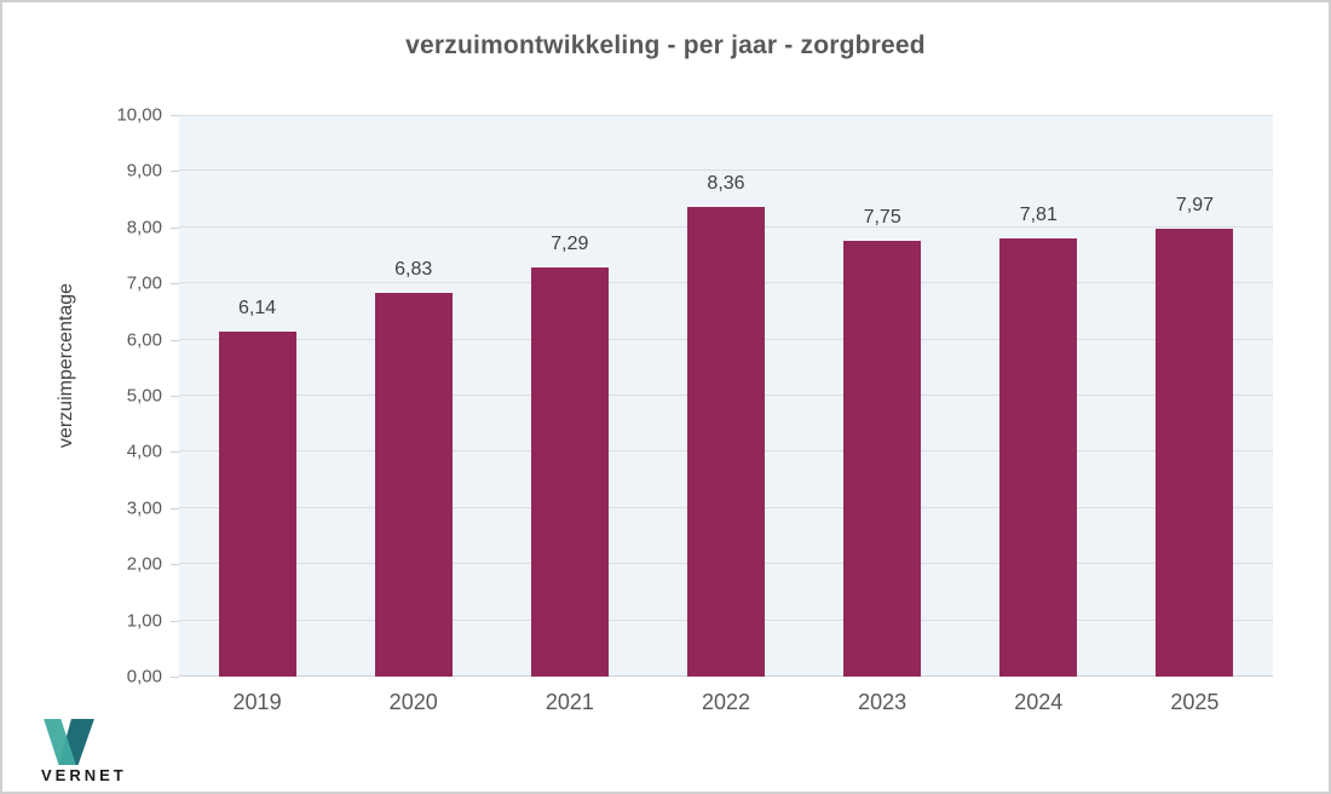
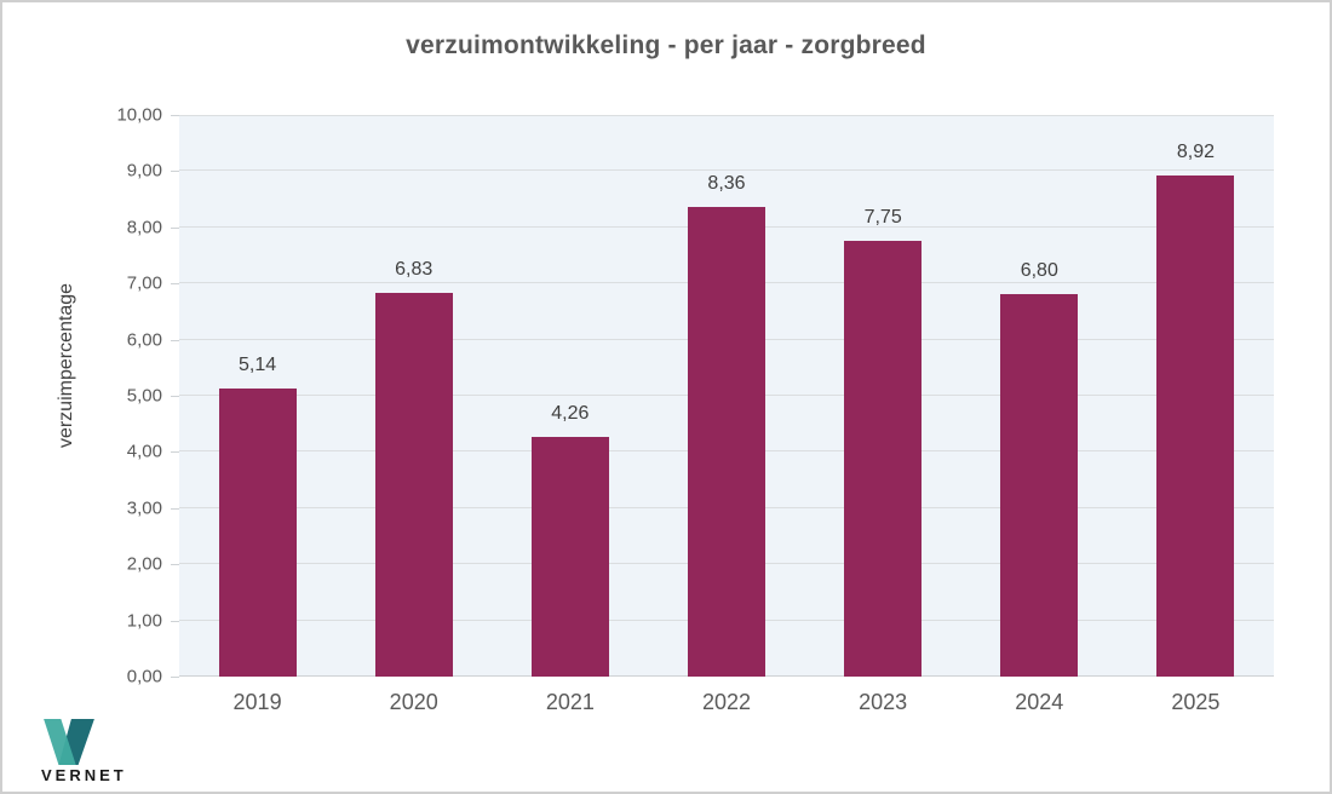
2019: 6,14 -> 5,14
2021: 7,29 -> 4,26
2024: 7,81 -> 6,80
2025: 7,97 -> 8,92
